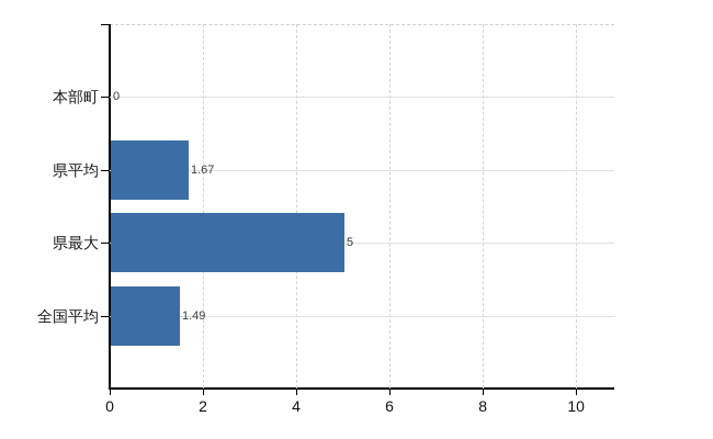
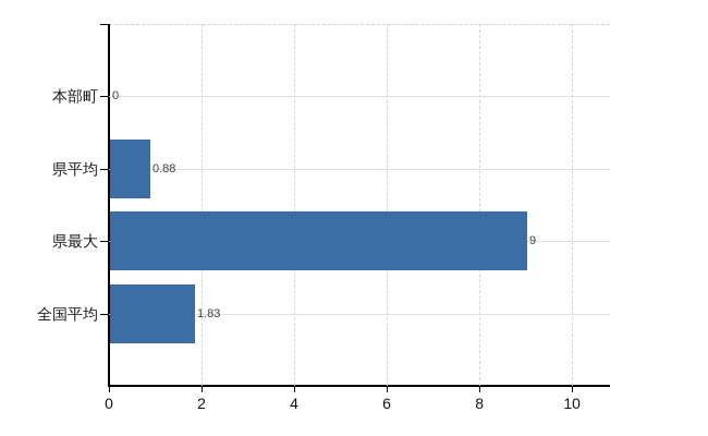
県平均: 1.67 -> 0.88
県最大: 5 -> 9
全国平均: 1.49 -> 1.83
